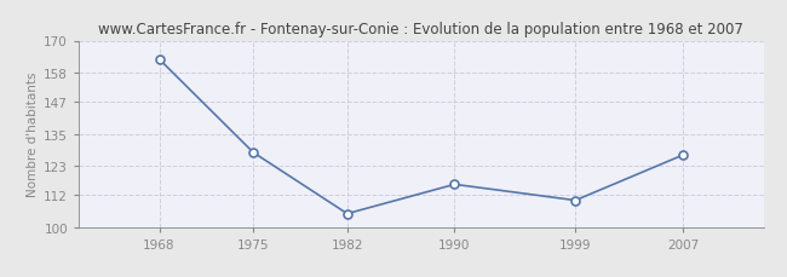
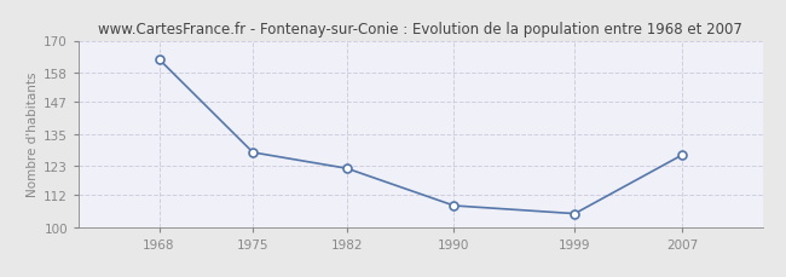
1982: 105 -> 122
1990: 116 -> 108
1999: 110 -> 105
